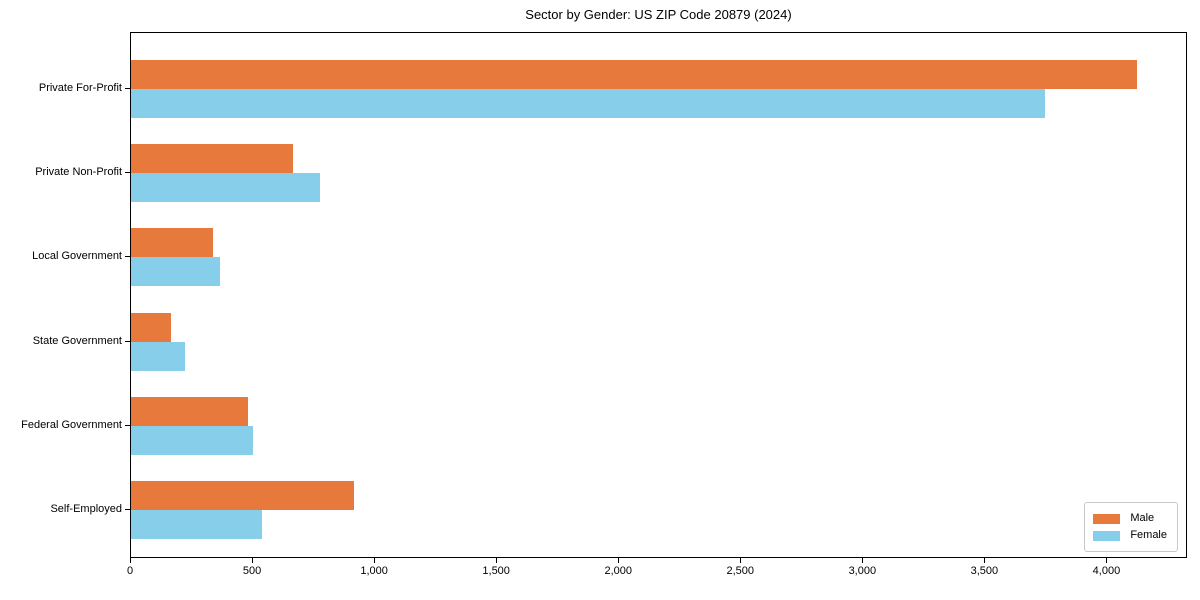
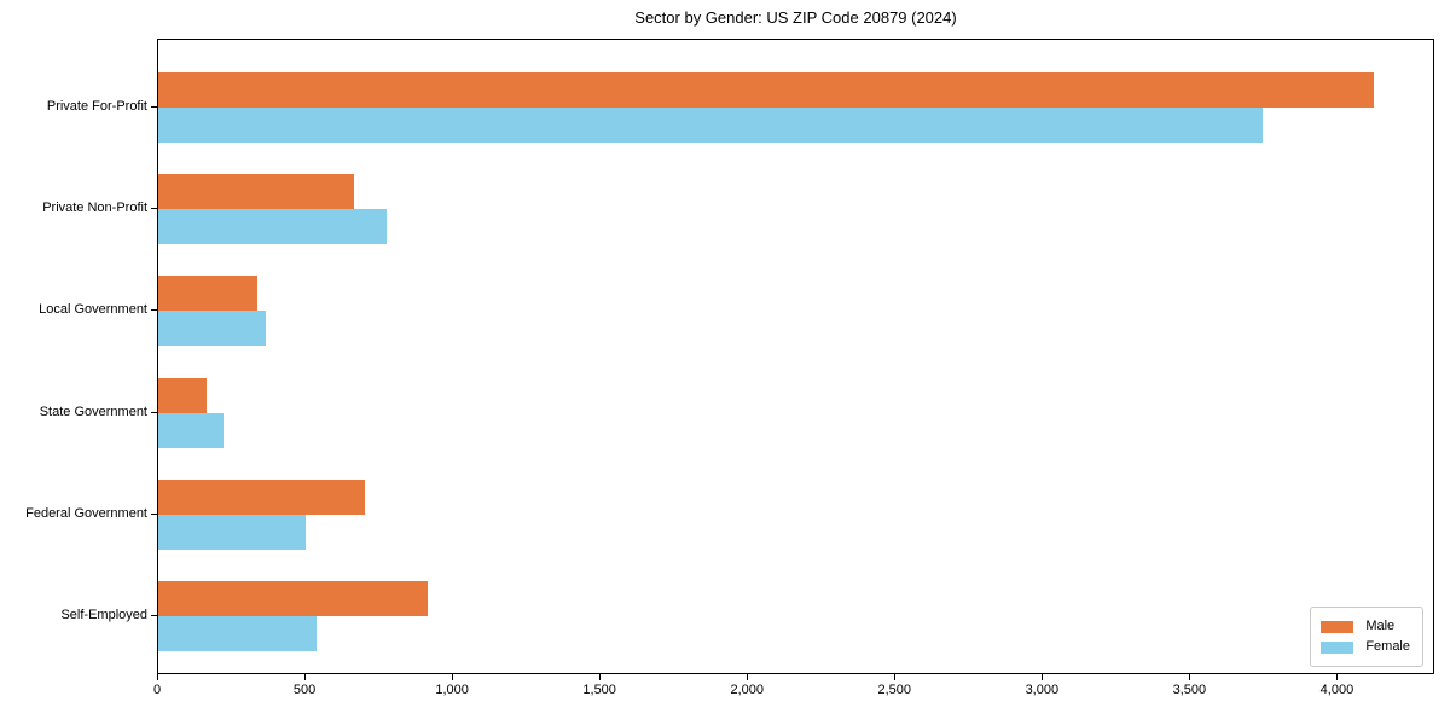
Male/Federal Government: 480 -> 700
